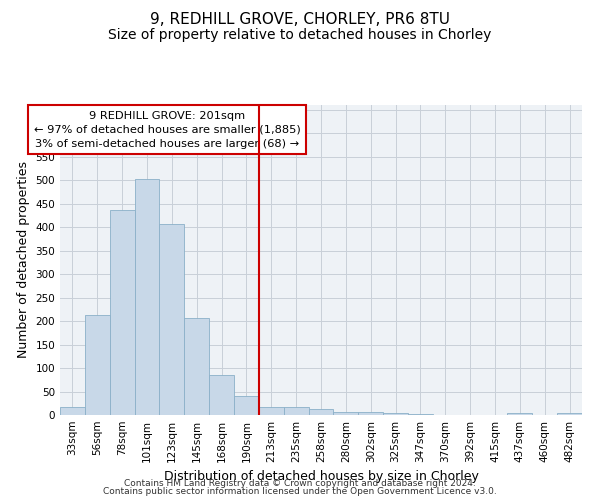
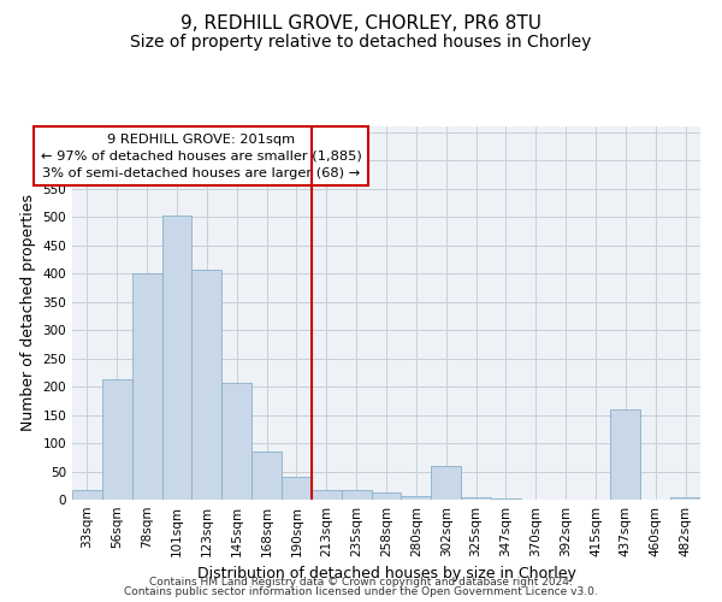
78sqm: 436 -> 400
302sqm: 6 -> 60
437sqm: 5 -> 160
